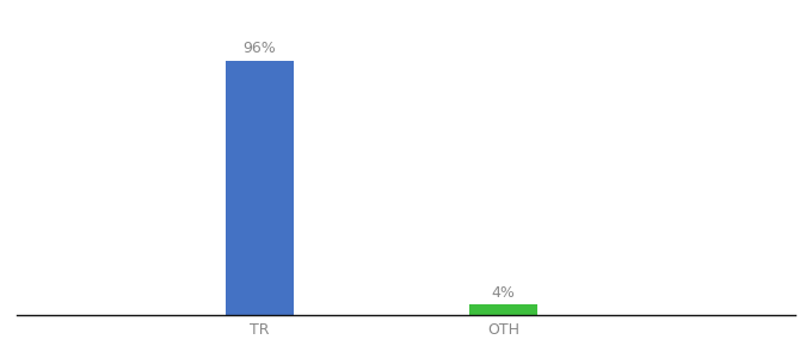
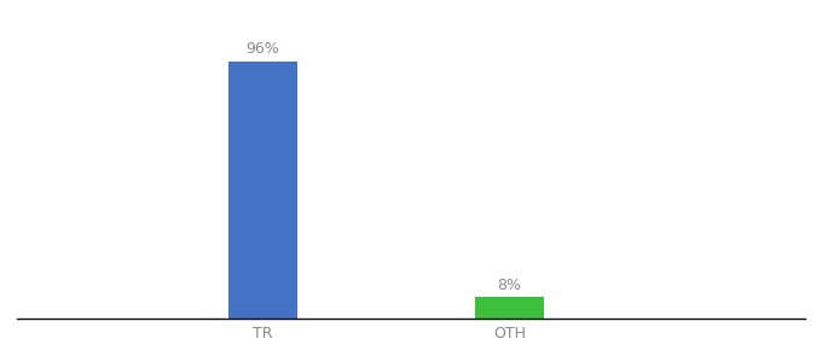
OTH: 4% -> 8%
